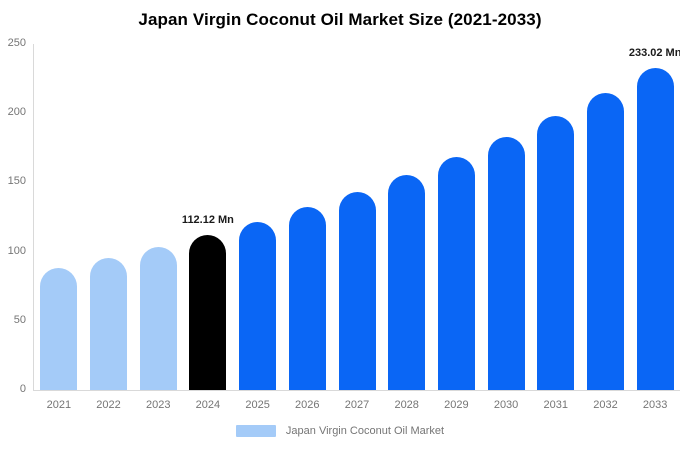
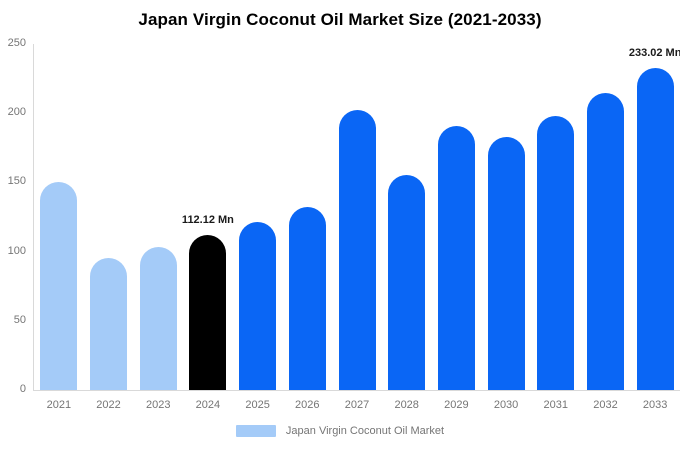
2021: 88 -> 150
2027: 143 -> 202
2029: 168 -> 191
